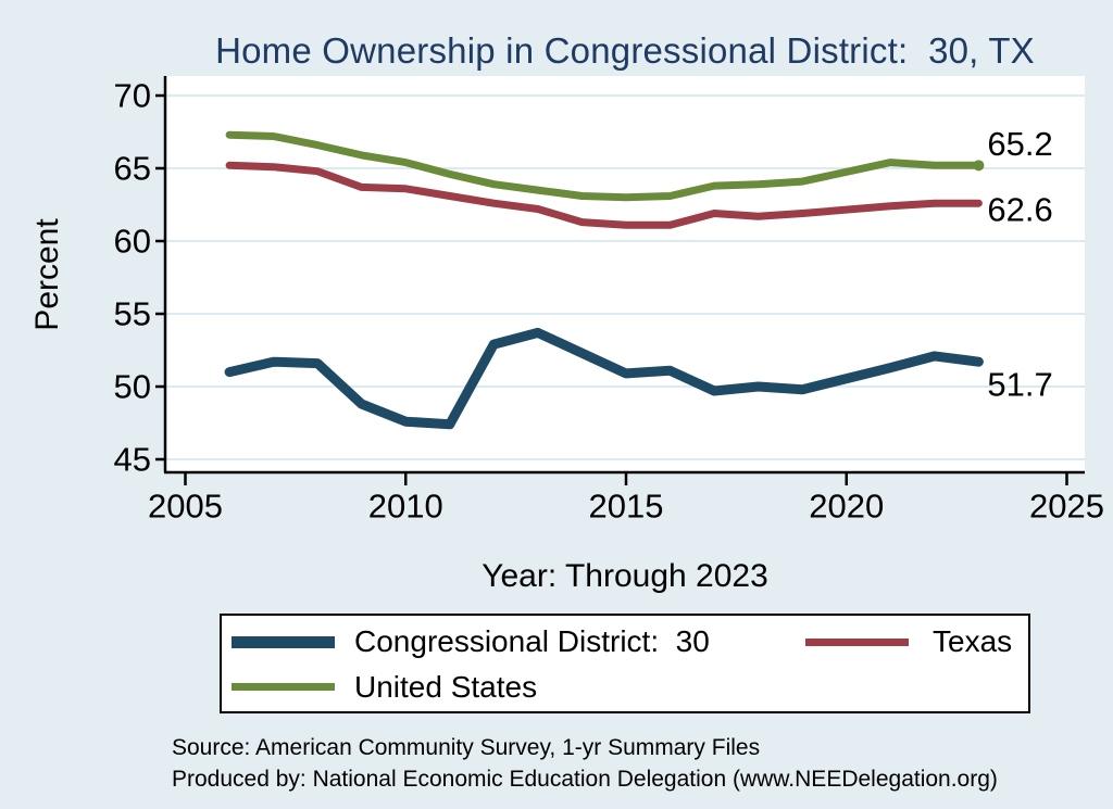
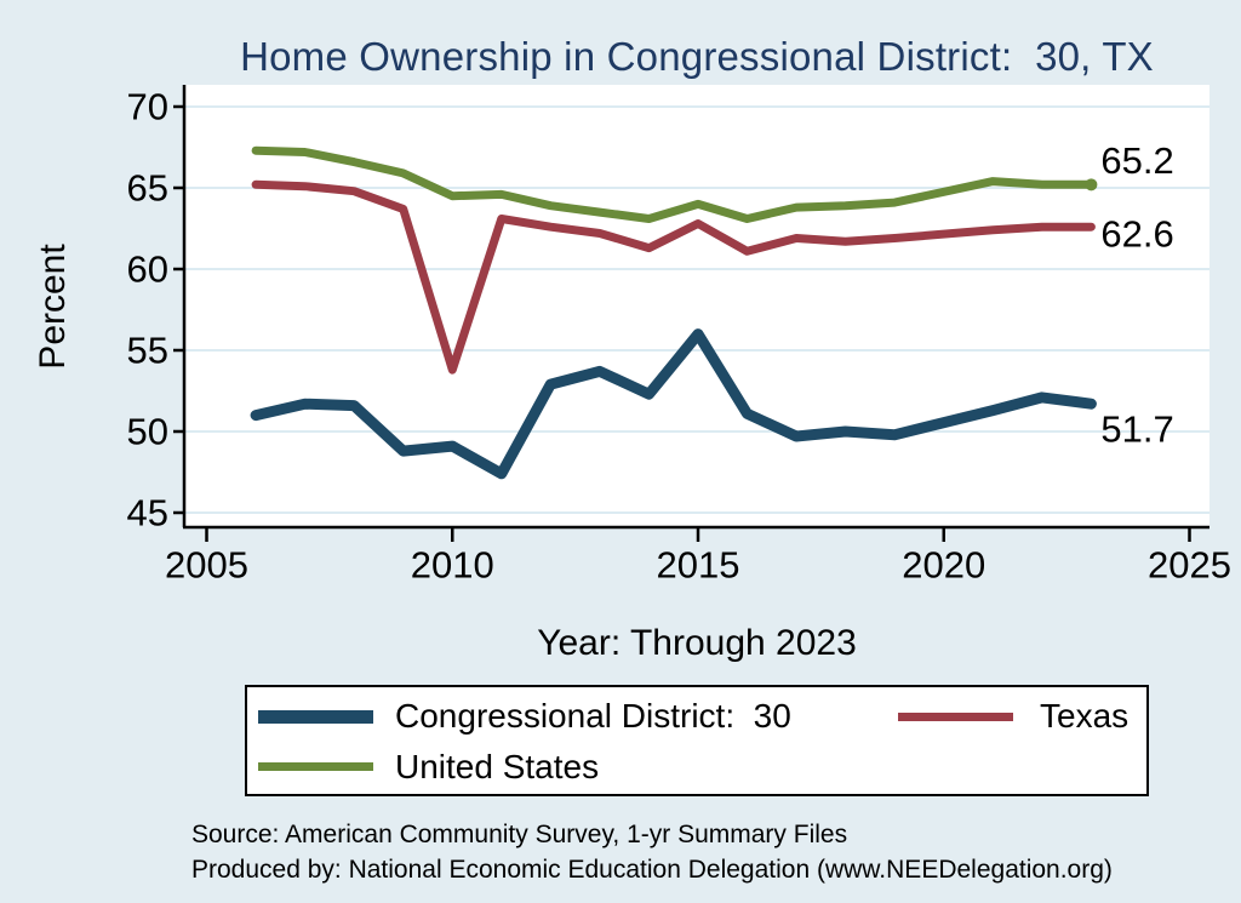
Congressional District: 30/2010: 47.6 -> 49.1
Texas/2010: 63.6 -> 53.8
United States/2010: 65.4 -> 64.5
Congressional District: 30/2015: 50.9 -> 56.0
Texas/2015: 61.1 -> 62.8
United States/2015: 63.0 -> 64.0
